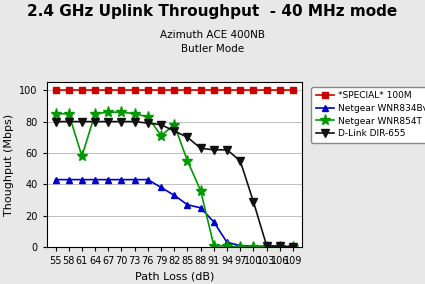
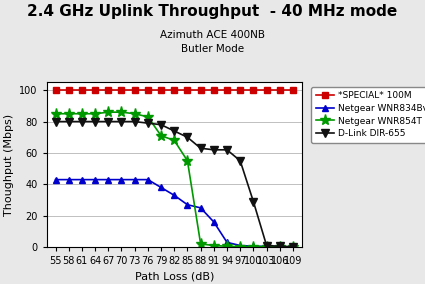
Netgear WNR854T/61: 58 -> 85
Netgear WNR854T/82: 78 -> 68
Netgear WNR854T/88: 36 -> 2
